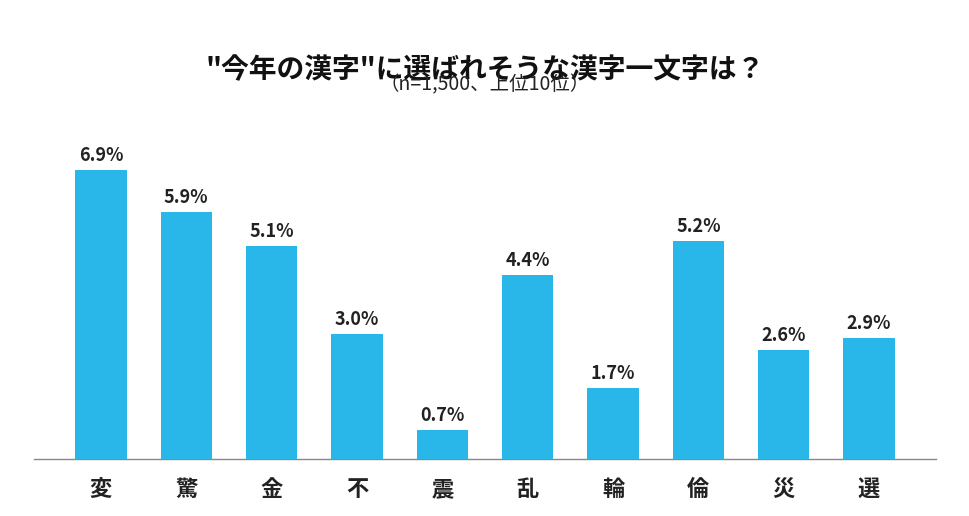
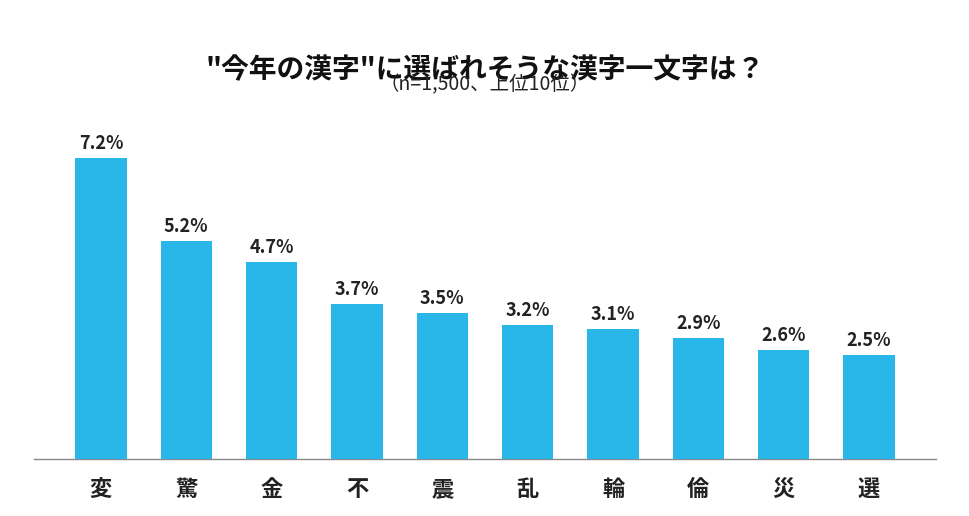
変: 6.9% -> 7.2%
驚: 5.9% -> 5.2%
金: 5.1% -> 4.7%
不: 3.0% -> 3.7%
震: 0.7% -> 3.5%
乱: 4.4% -> 3.2%
輪: 1.7% -> 3.1%
倫: 5.2% -> 2.9%
選: 2.9% -> 2.5%
